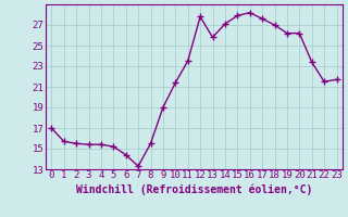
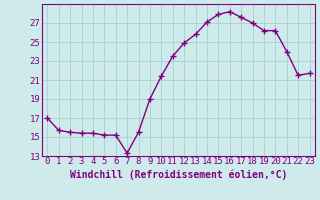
6: 14.4 -> 15.2
12: 27.8 -> 24.9
21: 23.4 -> 24.0
